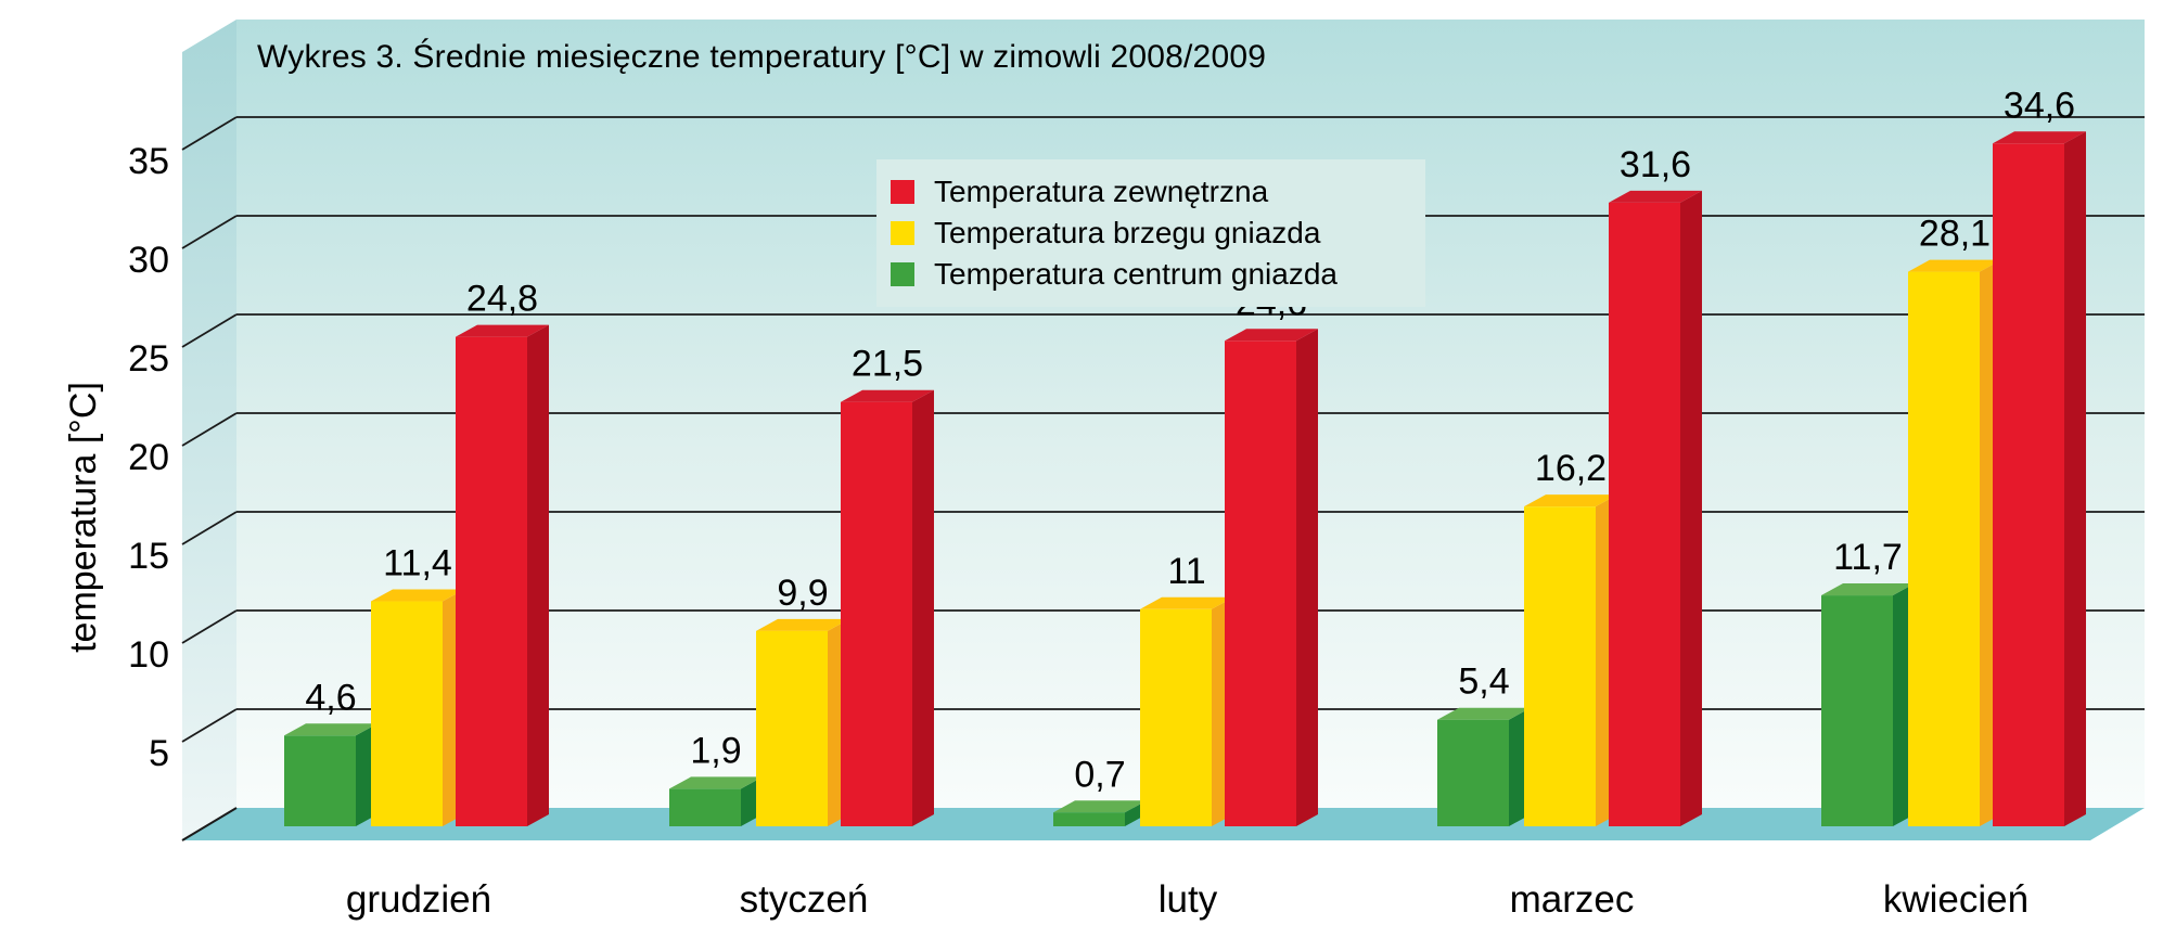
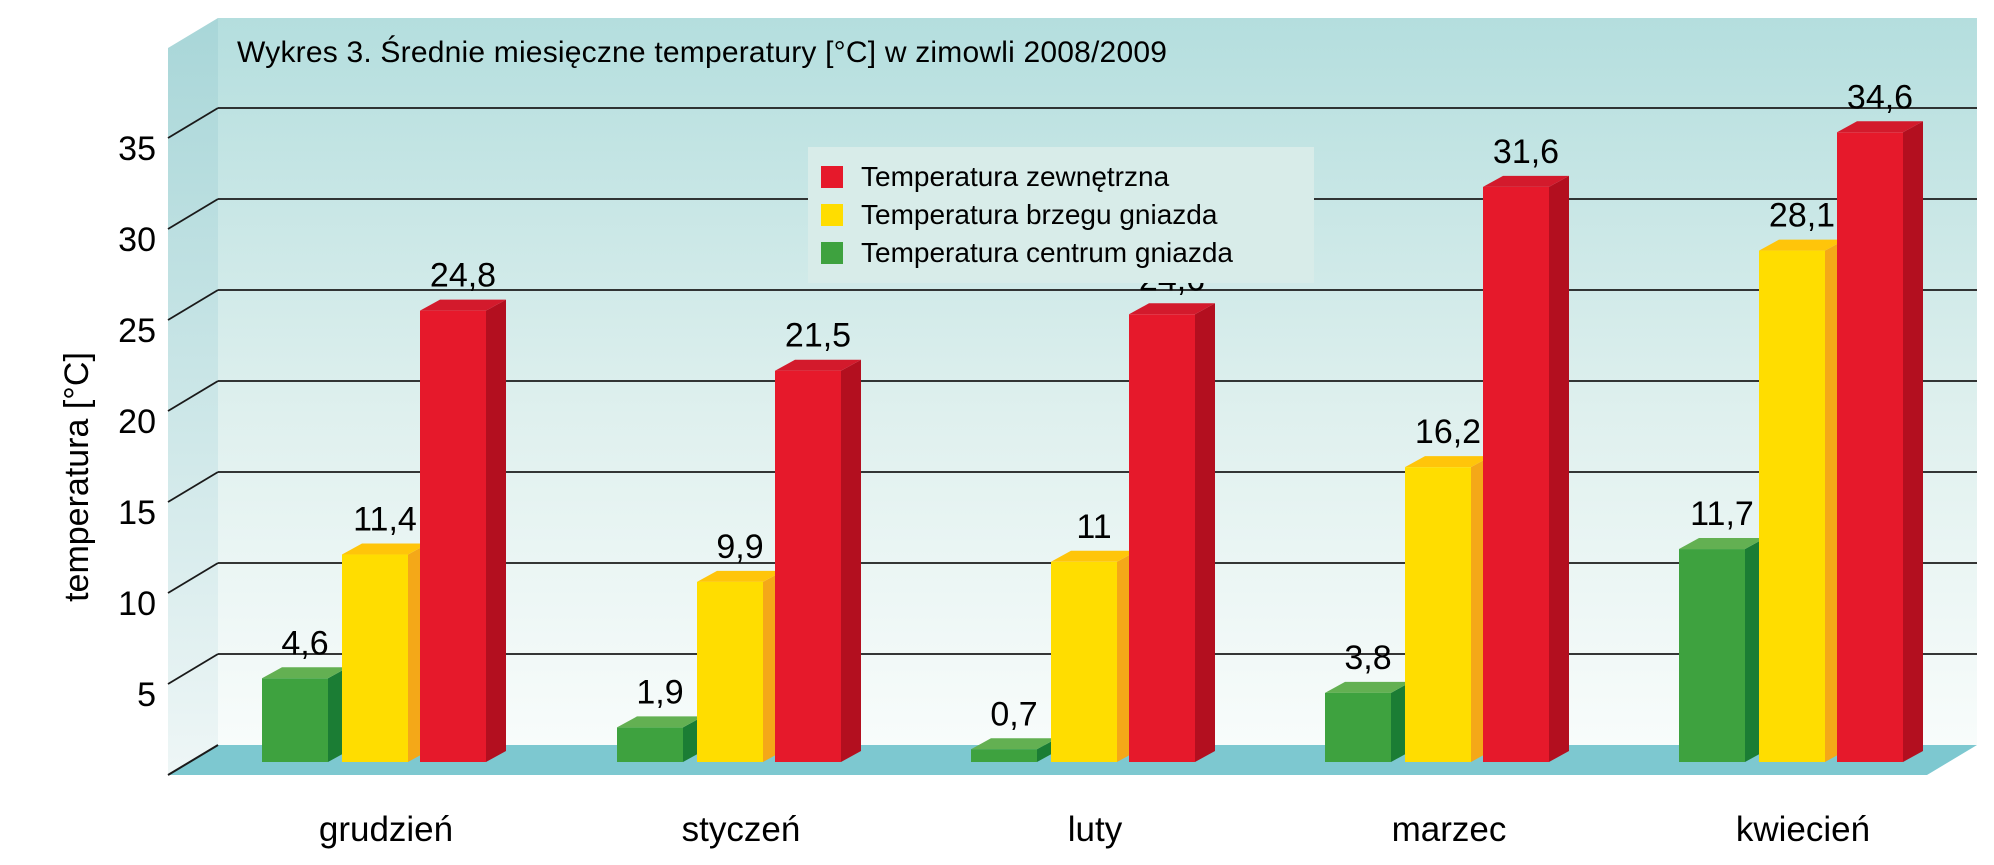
Temperatura centrum gniazda/marzec: 5,4 -> 3,8
